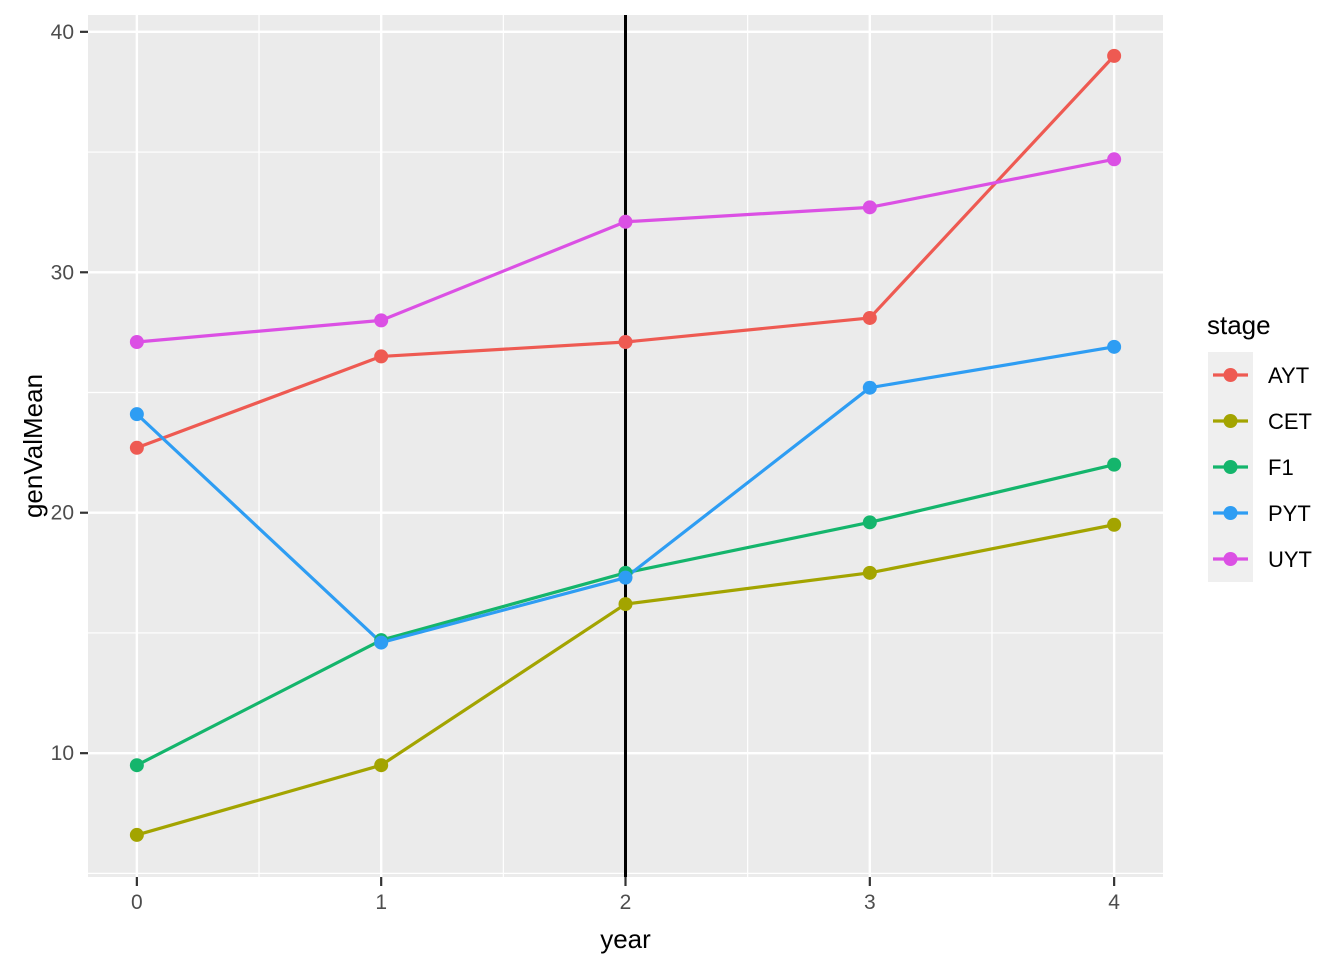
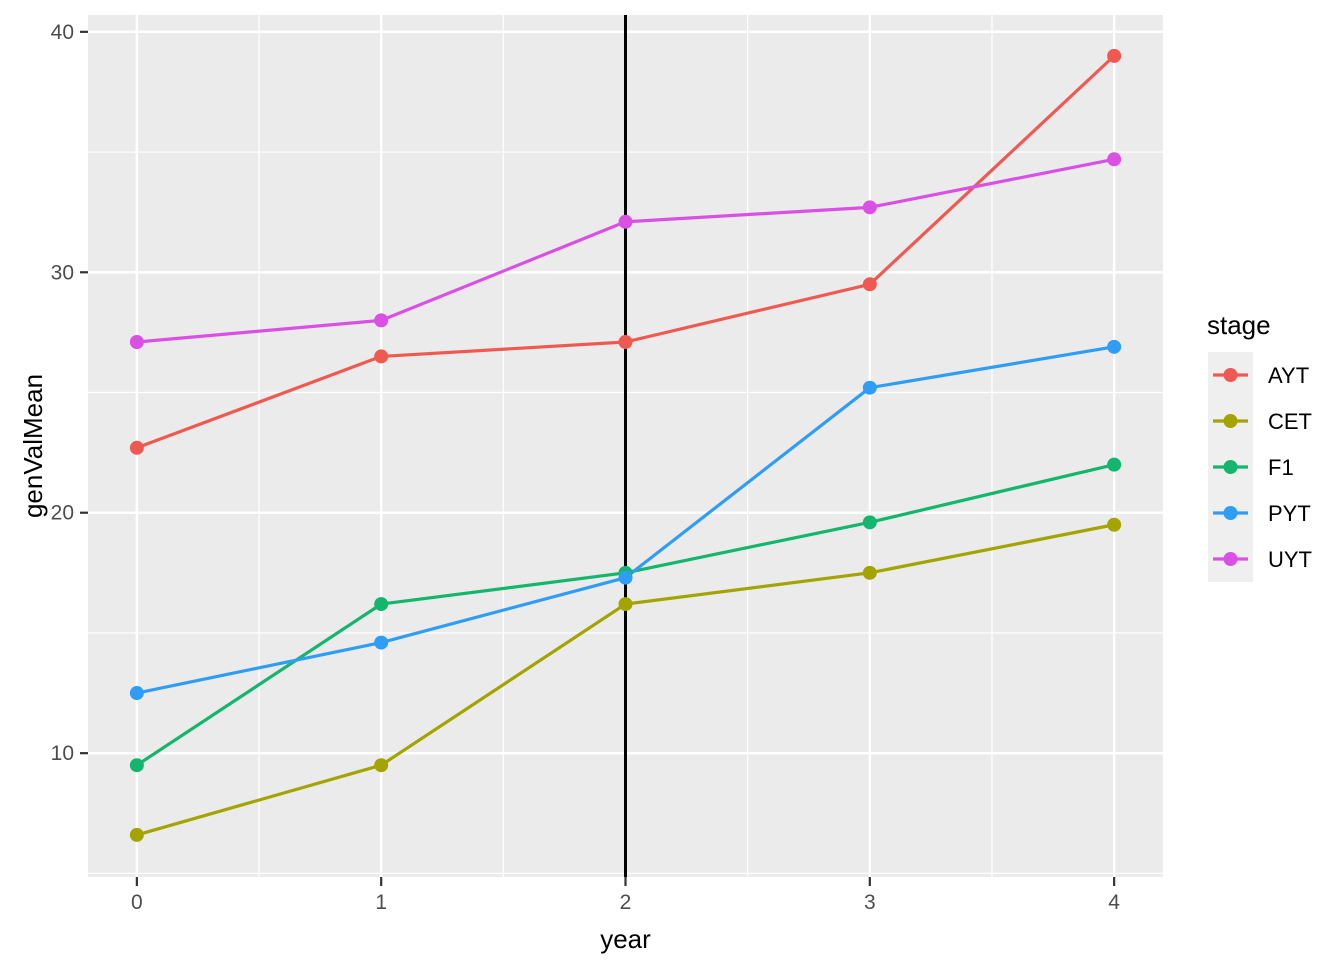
PYT/0: 24.1 -> 12.5
F1/1: 14.7 -> 16.2
AYT/3: 28.1 -> 29.5
